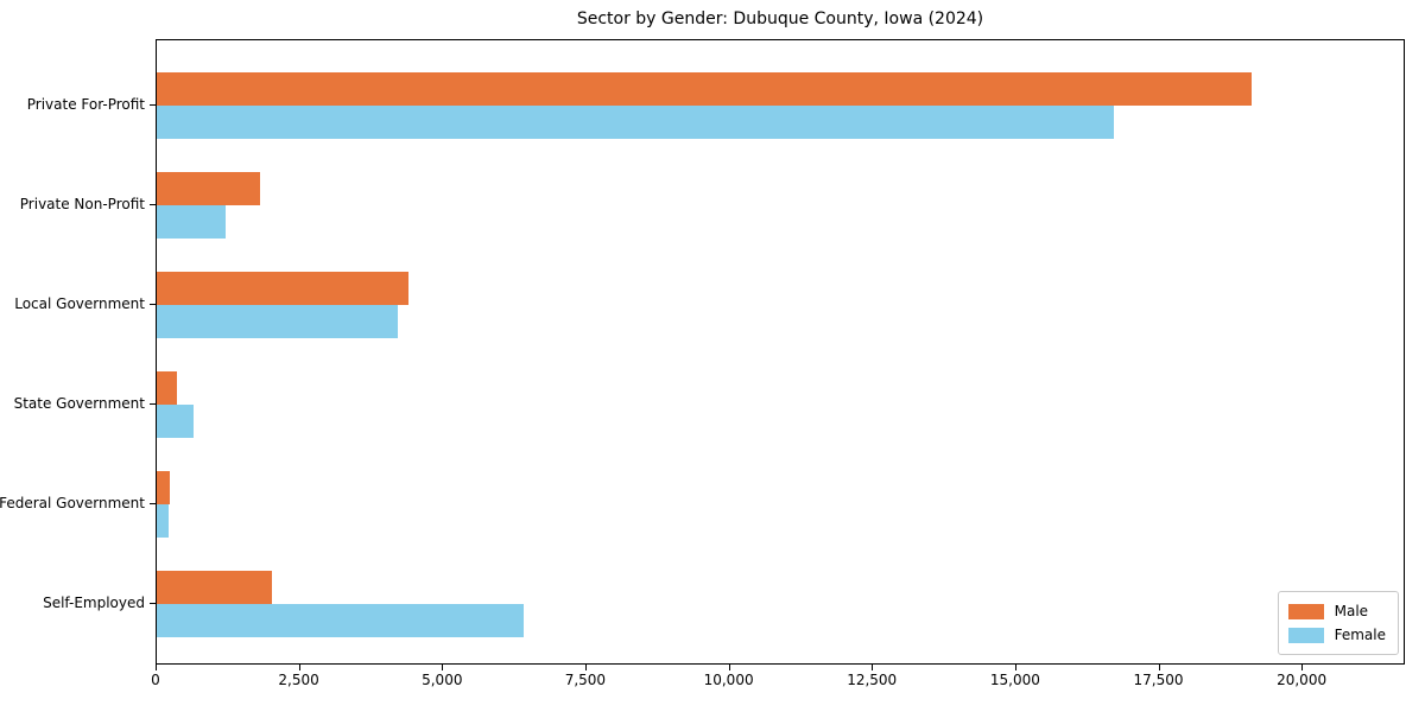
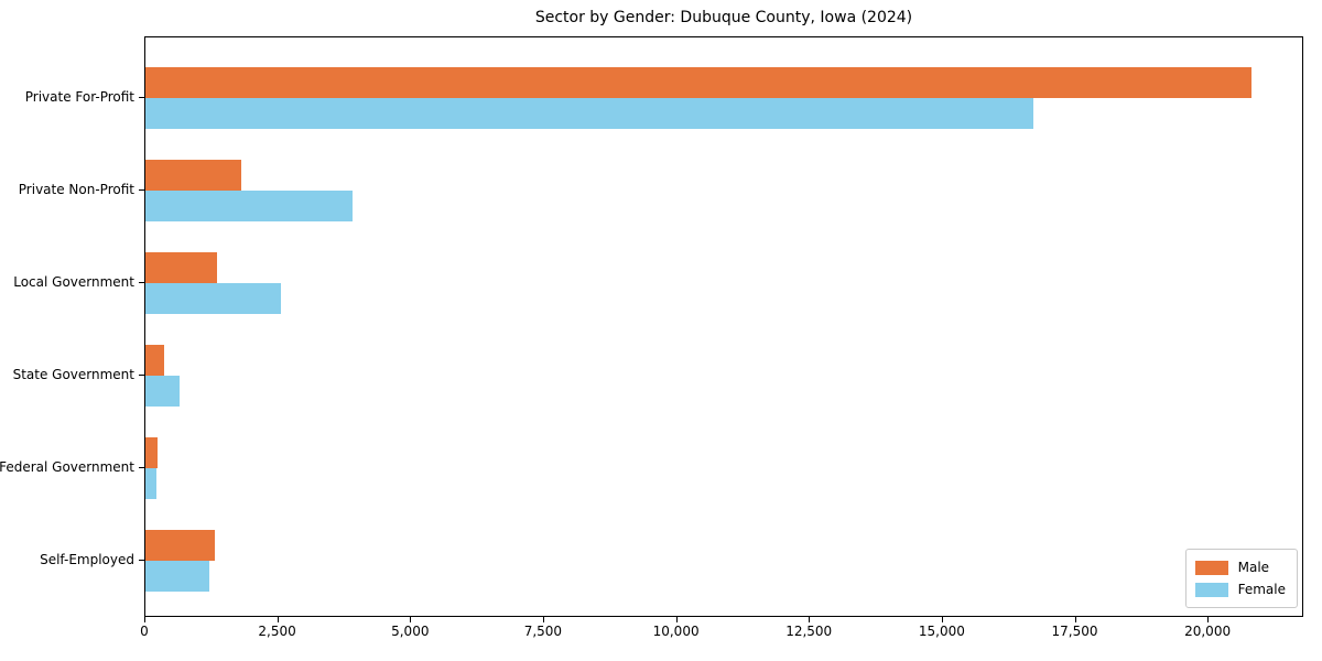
Male/Private For-Profit: 19100 -> 20800
Female/Private Non-Profit: 1200 -> 3900
Male/Local Government: 4400 -> 1400
Female/Local Government: 4200 -> 2600
Male/Self-Employed: 2000 -> 1300
Female/Self-Employed: 6400 -> 1200
